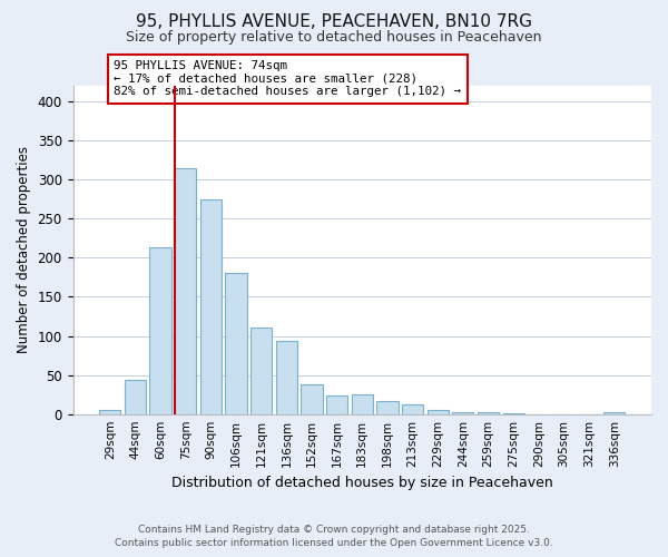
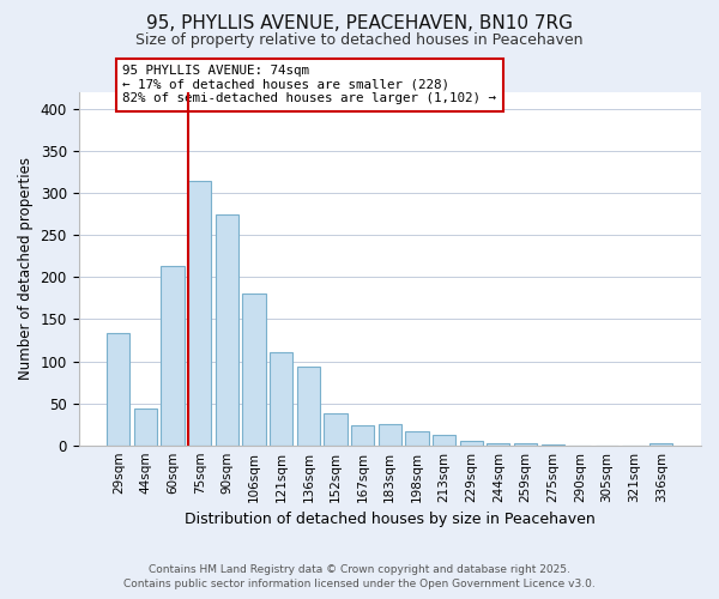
29sqm: 5 -> 134
